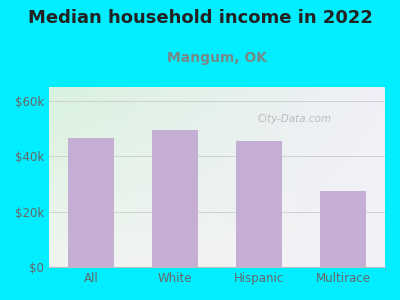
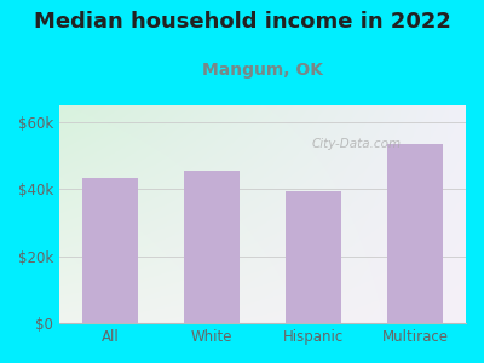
All: $46.5k -> $43.5k
White: $49.5k -> $45.5k
Hispanic: $45.5k -> $39.5k
Multirace: $27.5k -> $53.5k
